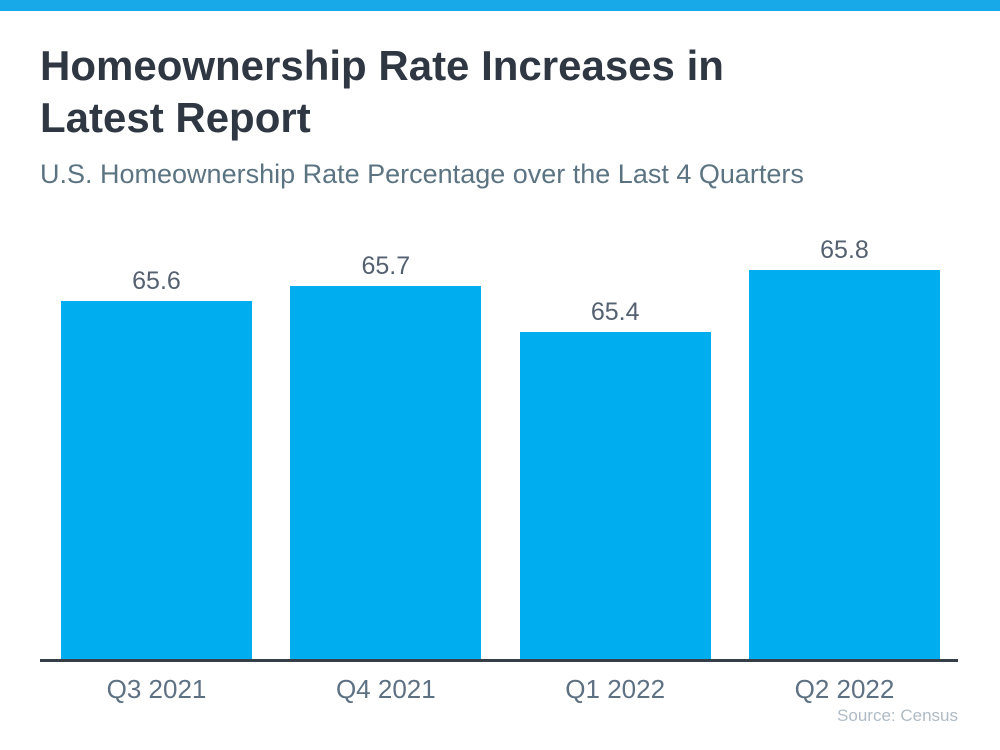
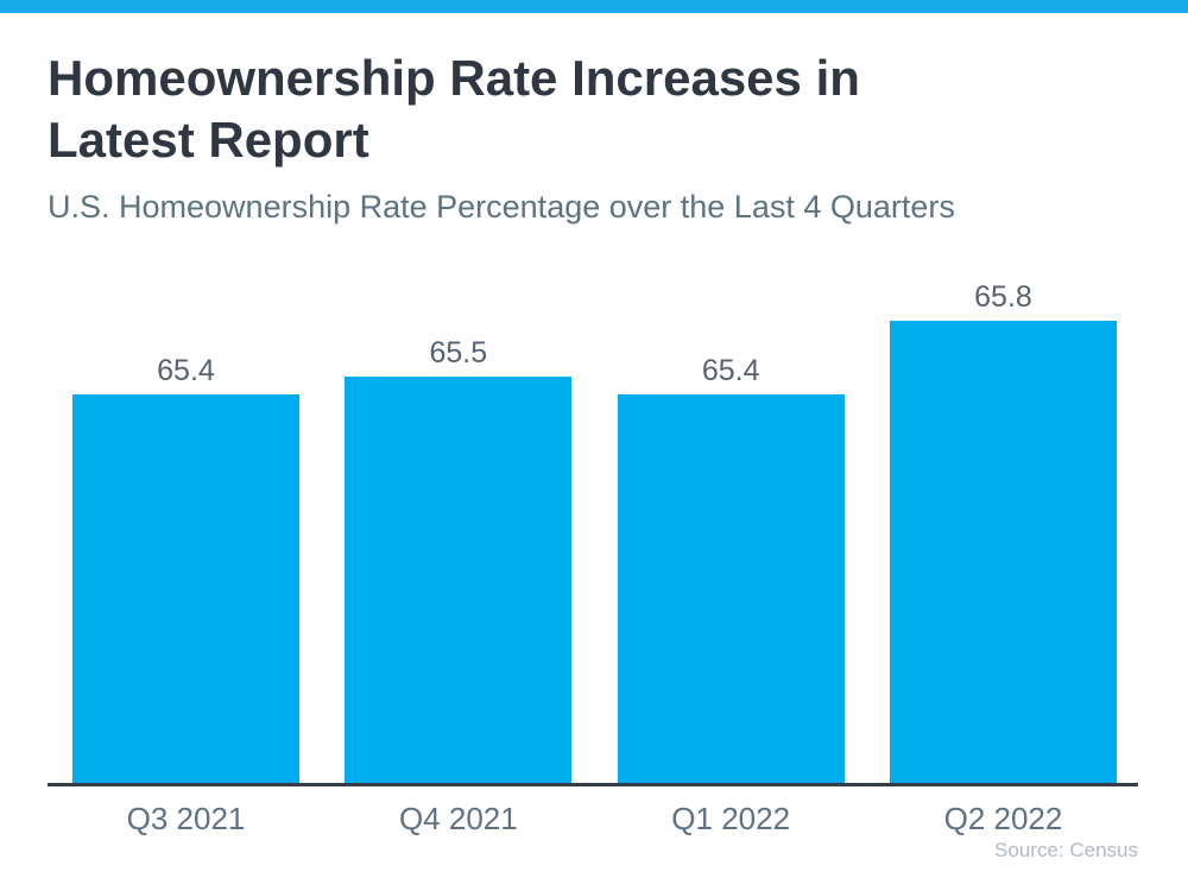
Q3 2021: 65.6 -> 65.4
Q4 2021: 65.7 -> 65.5
